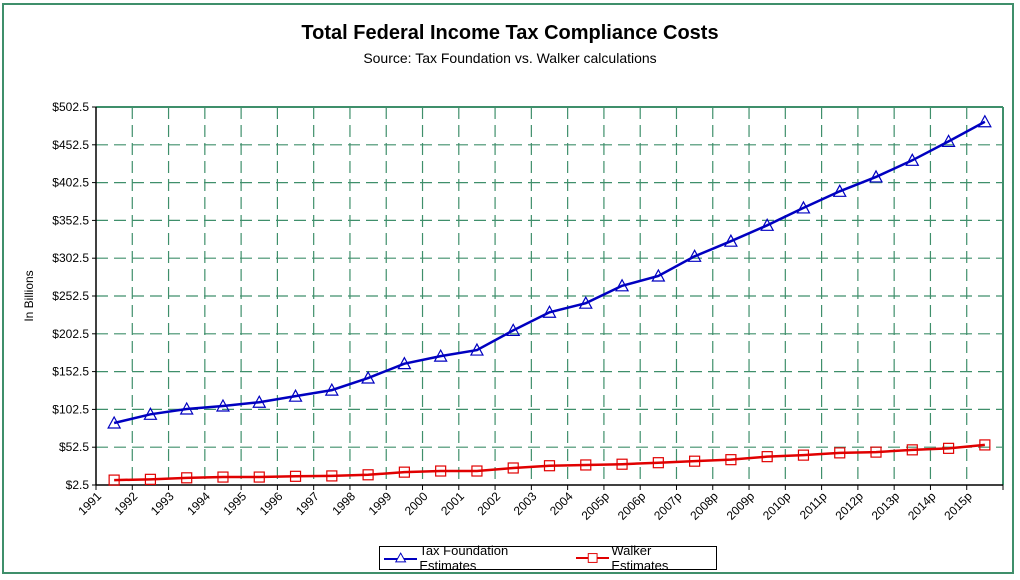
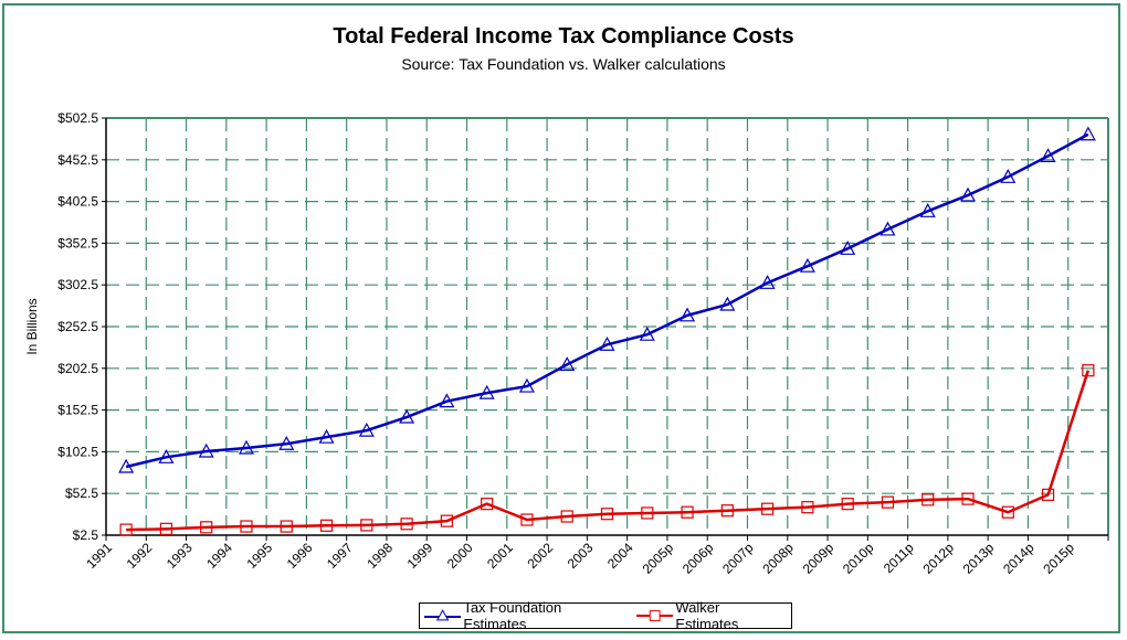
Walker Estimates/2000: $20 -> $40
Walker Estimates/2013p: $50 -> $30
Walker Estimates/2015p: $60 -> $200
